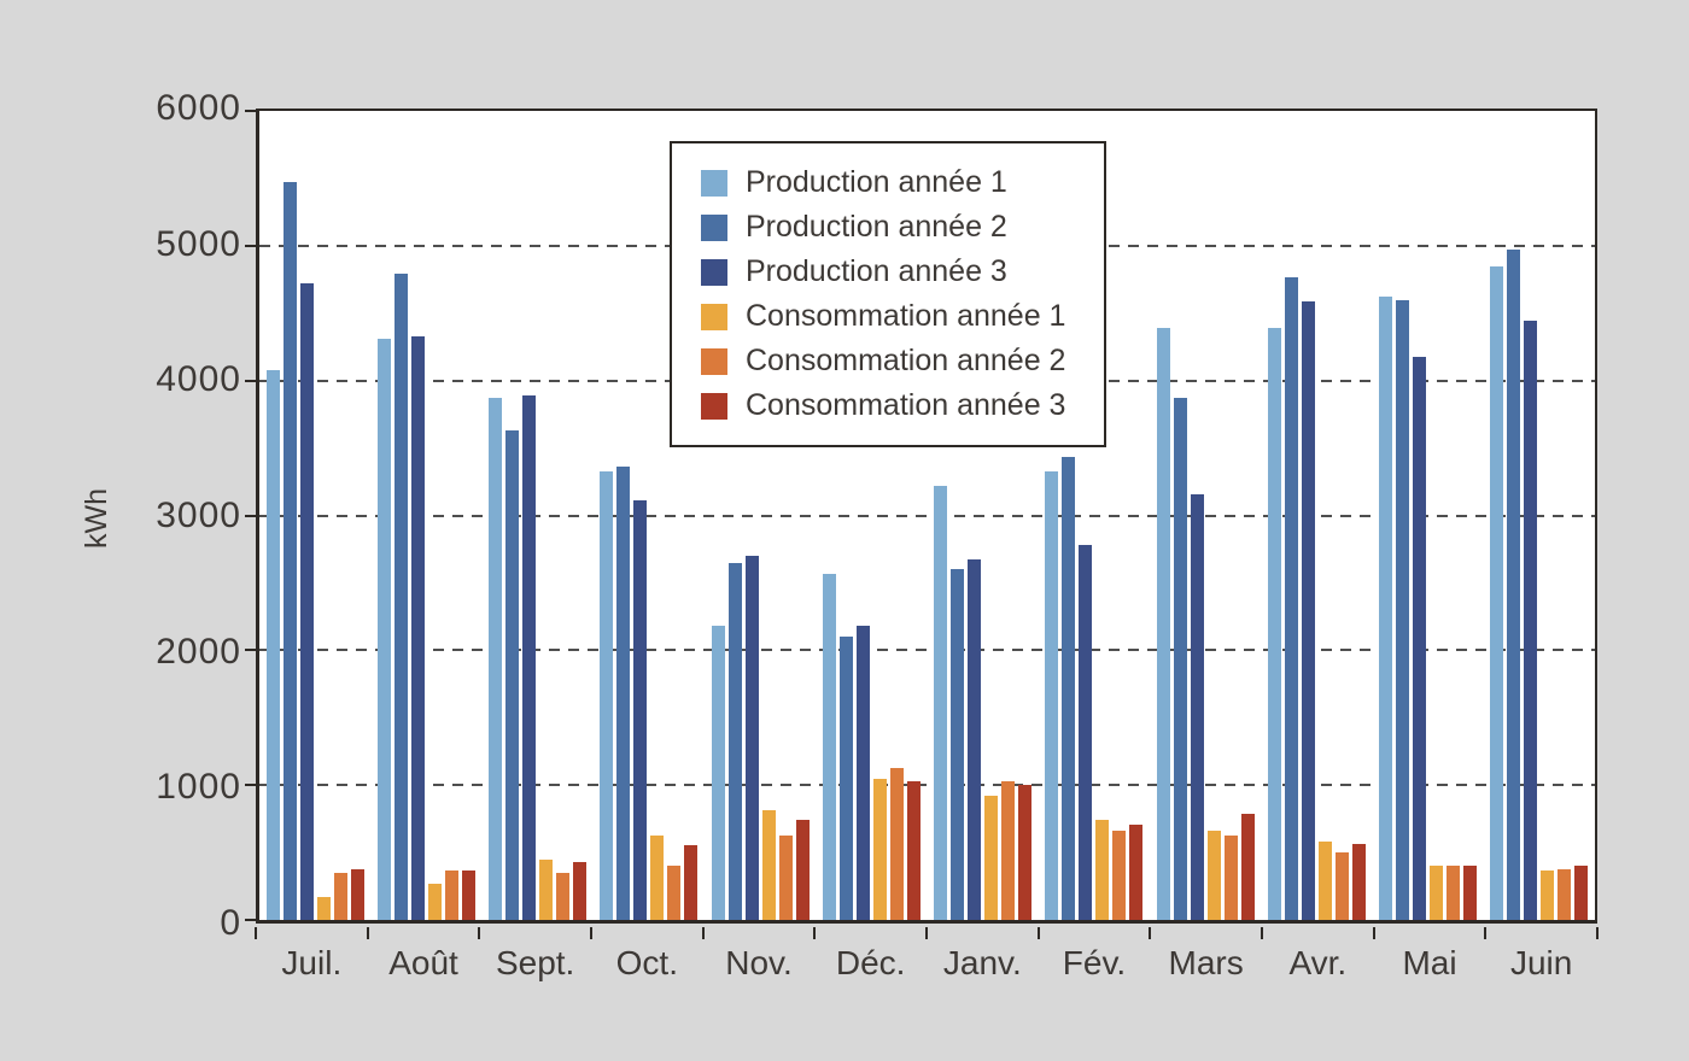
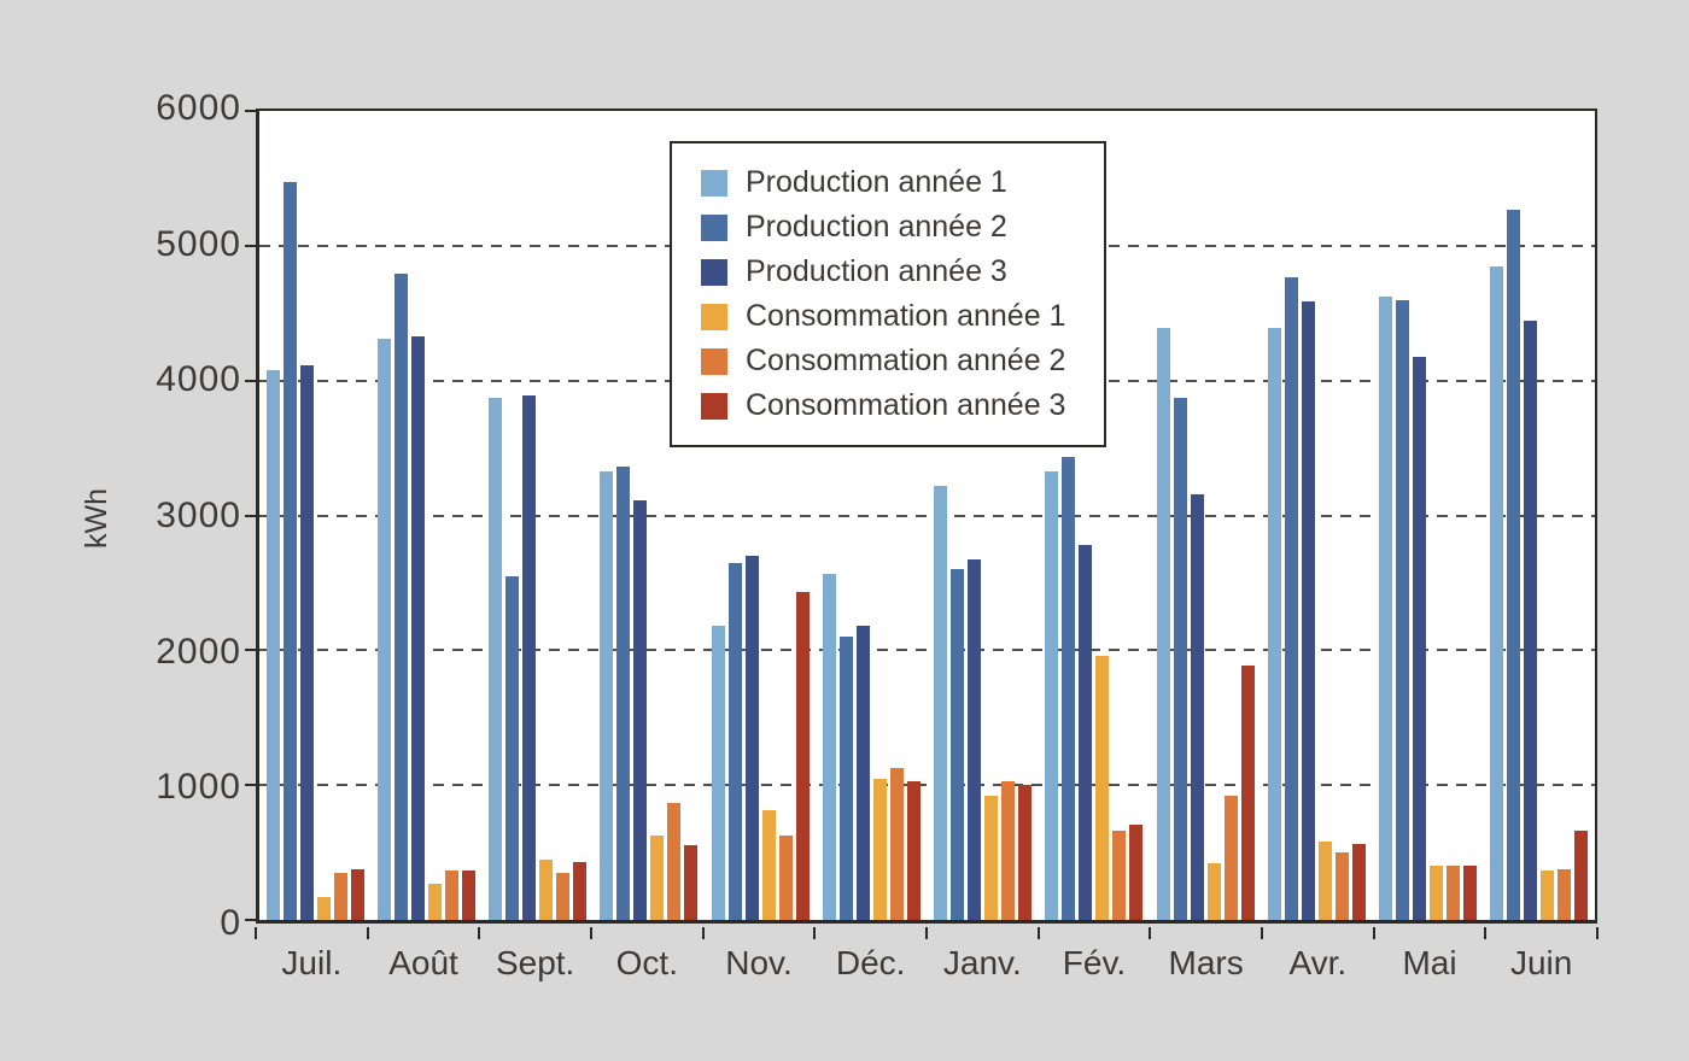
Production année 3/Juil.: 4720 -> 4110
Production année 2/Sept.: 3630 -> 2550
Consommation année 2/Oct.: 400 -> 870
Consommation année 3/Nov.: 740 -> 2430
Consommation année 1/Fév.: 740 -> 1960
Consommation année 1/Mars: 660 -> 420
Consommation année 2/Mars: 630 -> 920
Consommation année 3/Mars: 790 -> 1890
Production année 2/Juin: 4970 -> 5270
Consommation année 3/Juin: 400 -> 660
